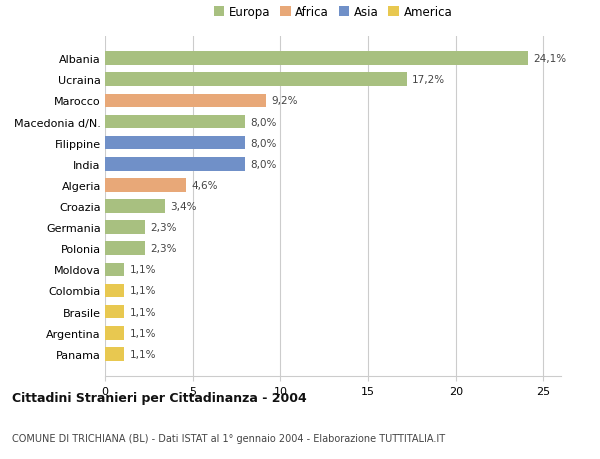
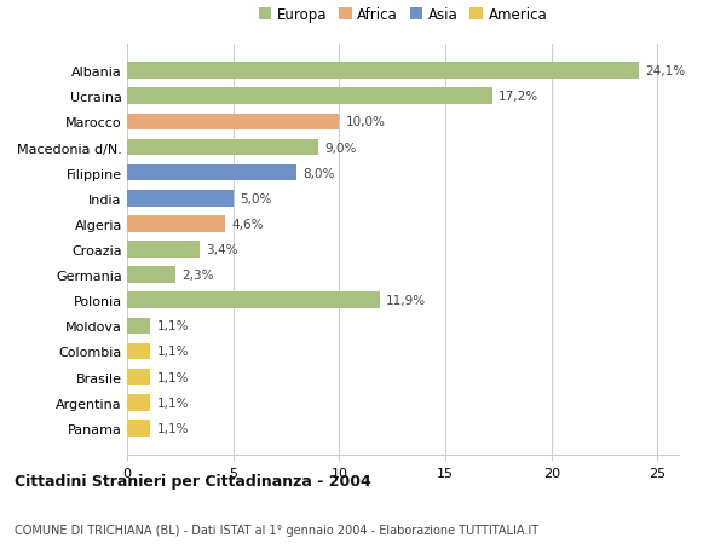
Marocco: 9,2% -> 10,0%
Macedonia d/N.: 8,0% -> 9,0%
India: 8,0% -> 5,0%
Polonia: 2,3% -> 11,9%
